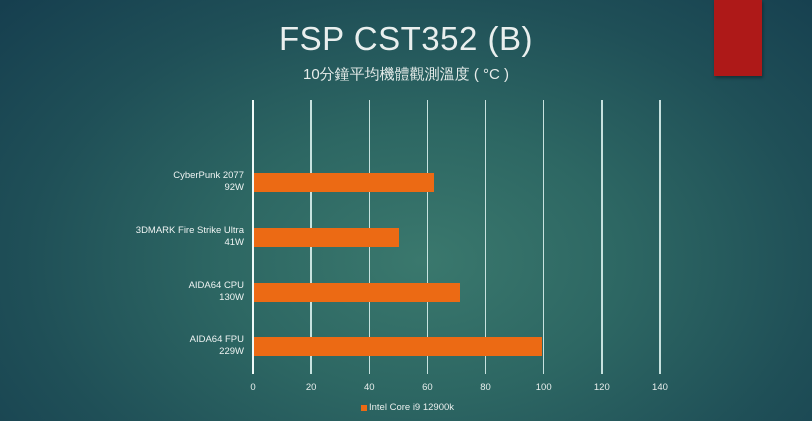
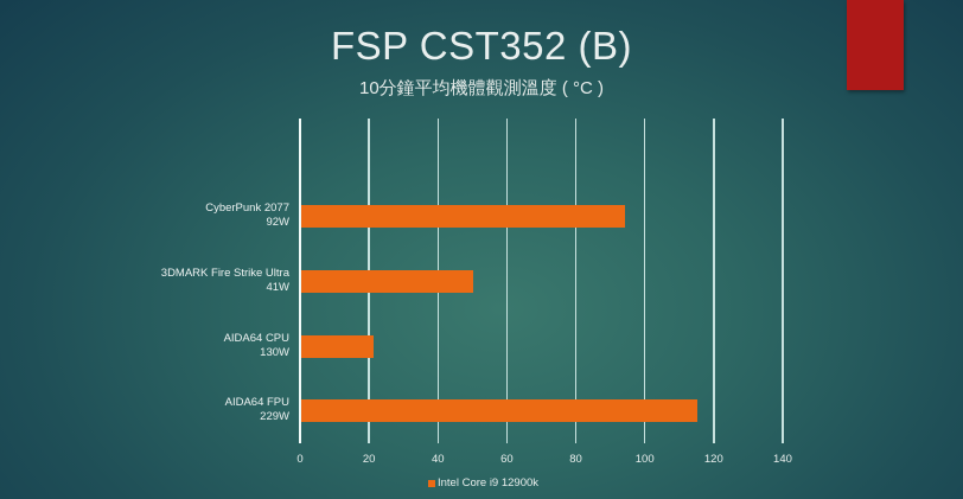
CyberPunk 2077 92W: 62 -> 94
AIDA64 CPU 130W: 71 -> 21
AIDA64 FPU 229W: 99 -> 115
